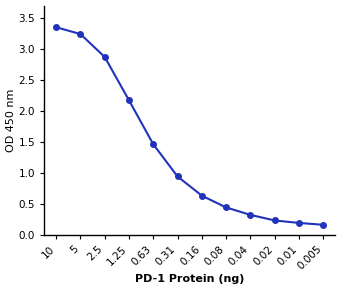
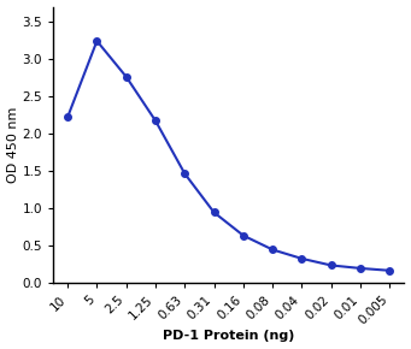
10: 3.35 -> 2.22
2.5: 2.87 -> 2.76
